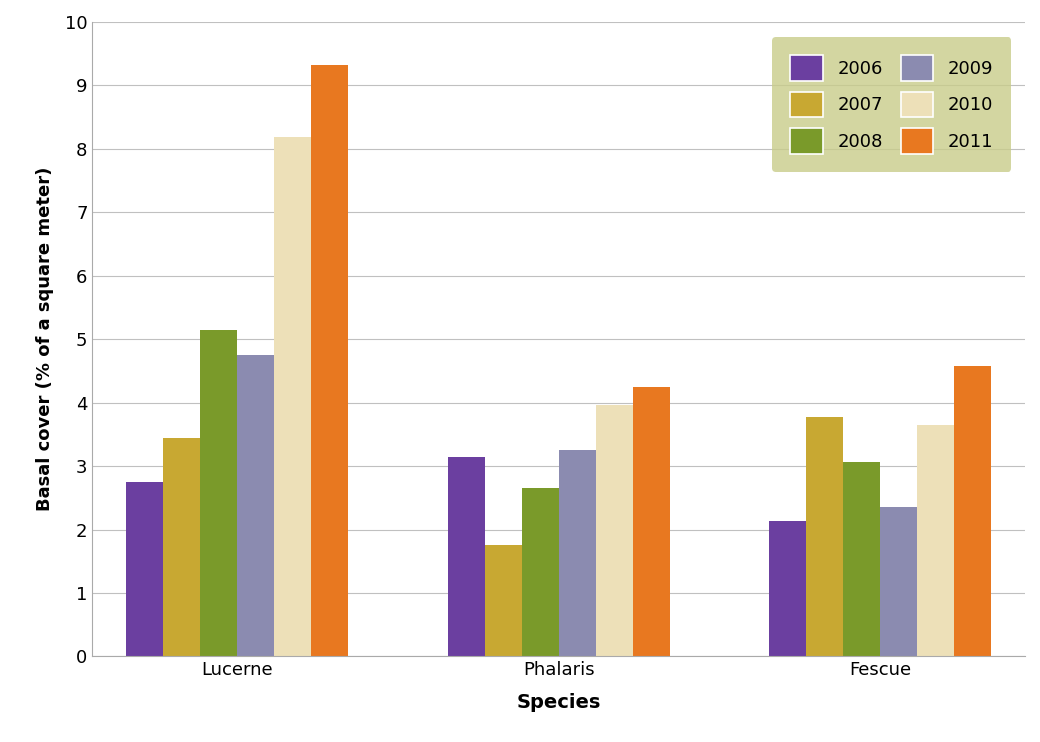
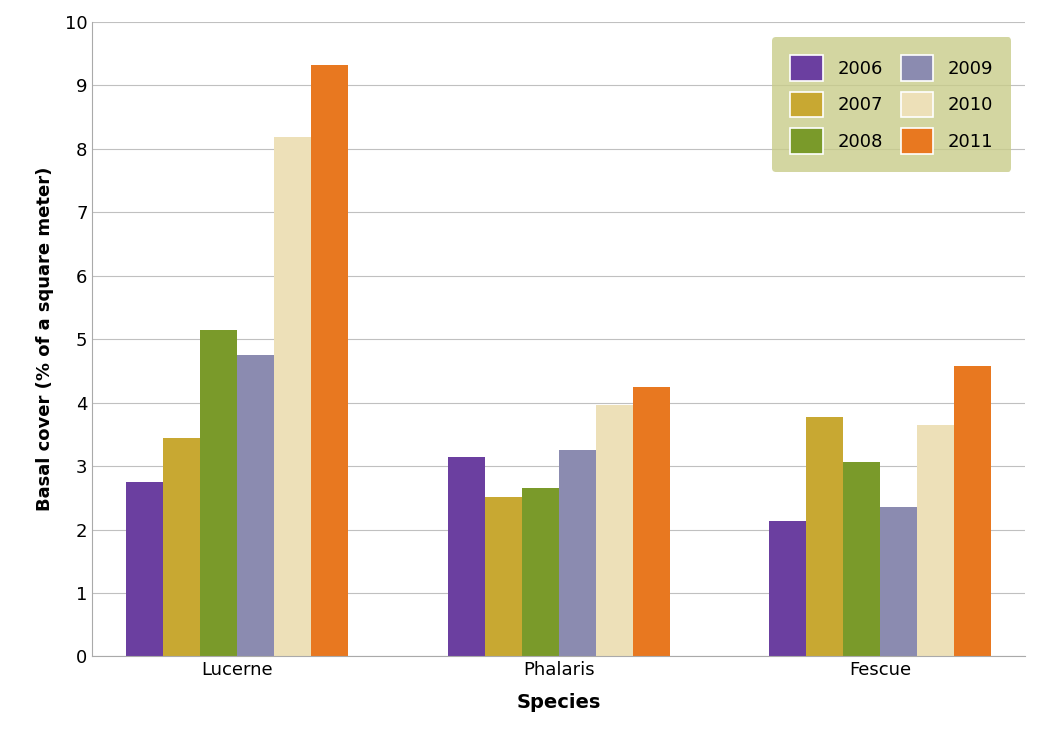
2007/Phalaris: 1.76 -> 2.52
